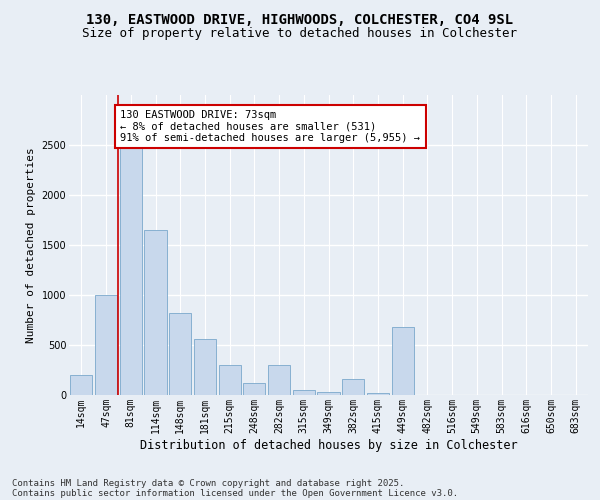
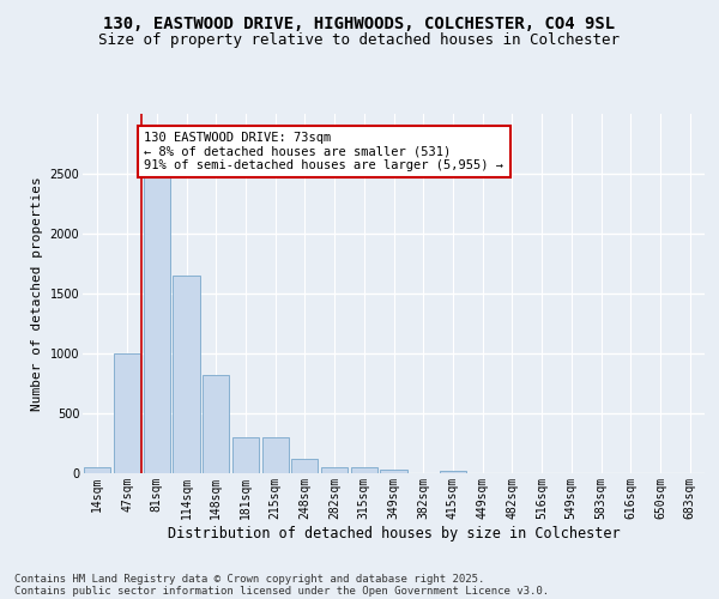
14sqm: 200 -> 50
181sqm: 560 -> 300
282sqm: 300 -> 50
382sqm: 160 -> 0
449sqm: 680 -> 0
